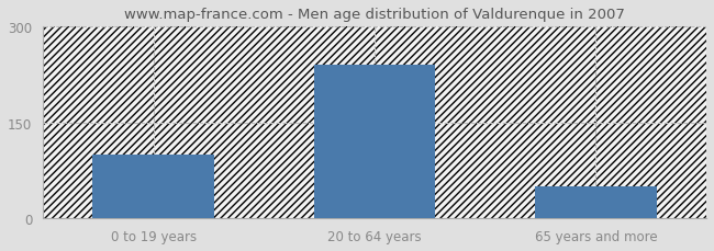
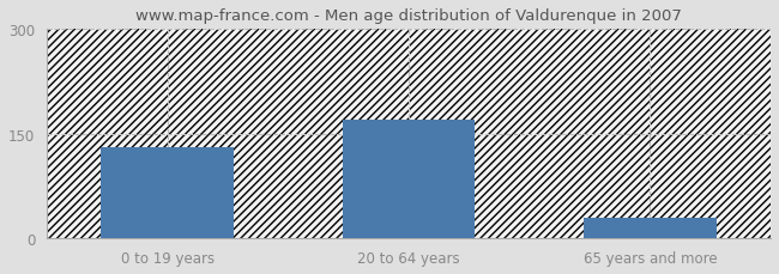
0 to 19 years: 100 -> 130
20 to 64 years: 240 -> 170
65 years and more: 50 -> 30
